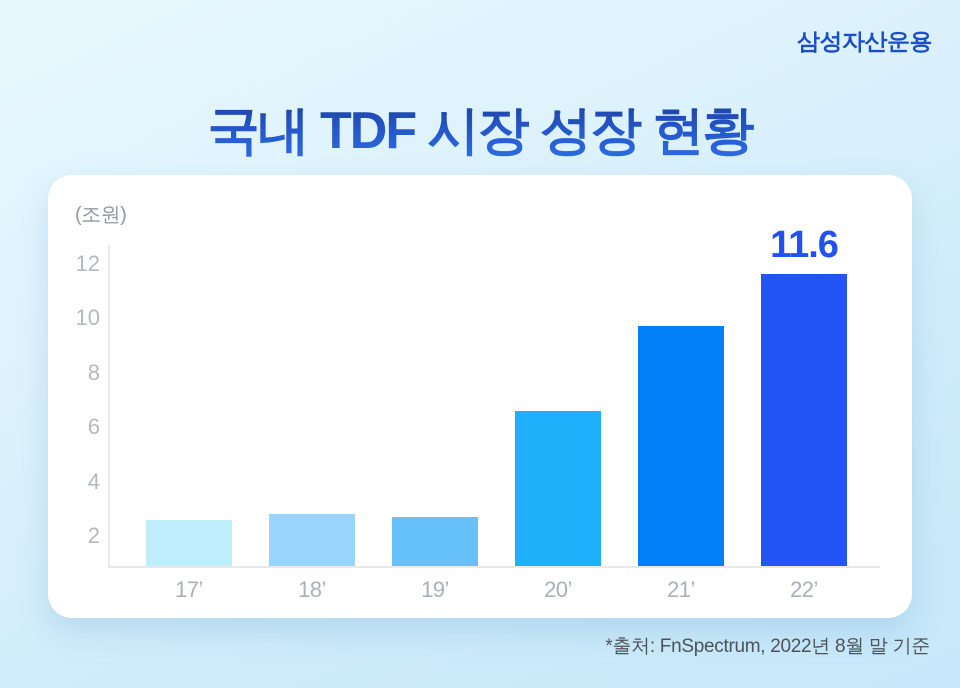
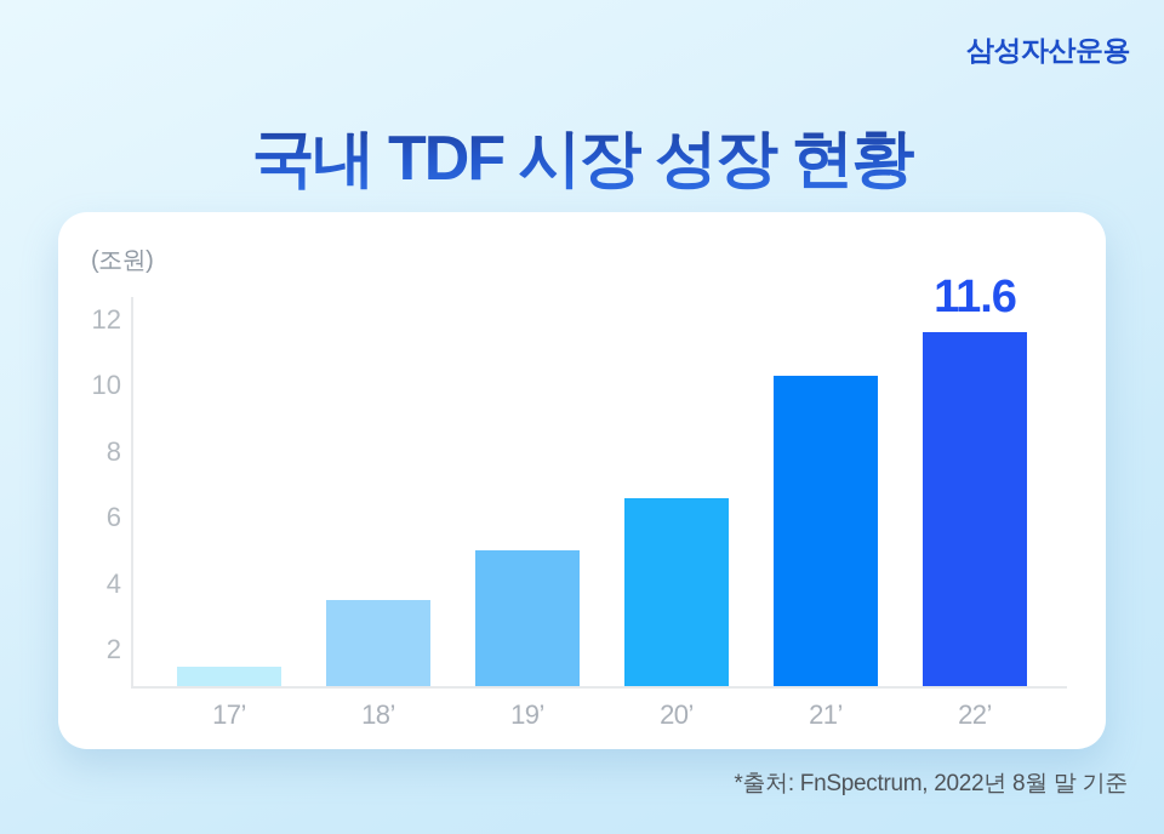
17’: 2.6 -> 1.5
18’: 2.8 -> 3.5
19’: 2.7 -> 5.0
21’: 9.7 -> 10.3
